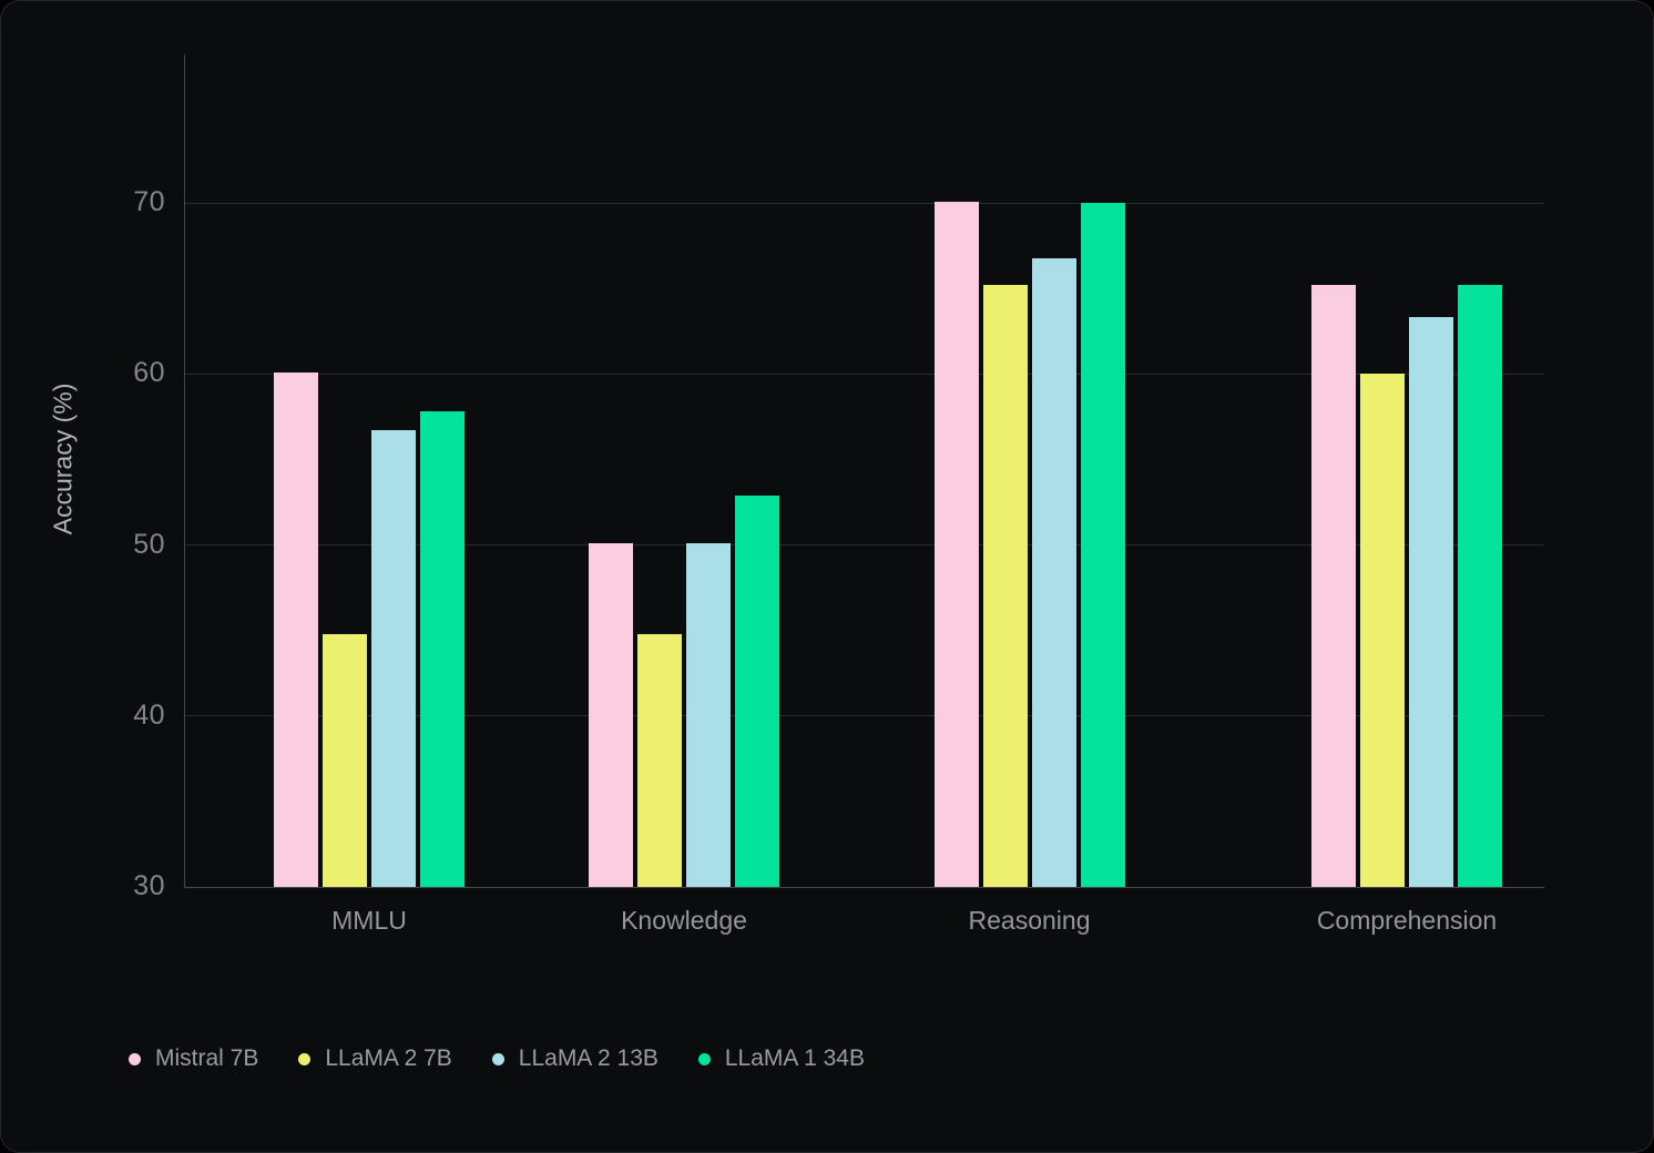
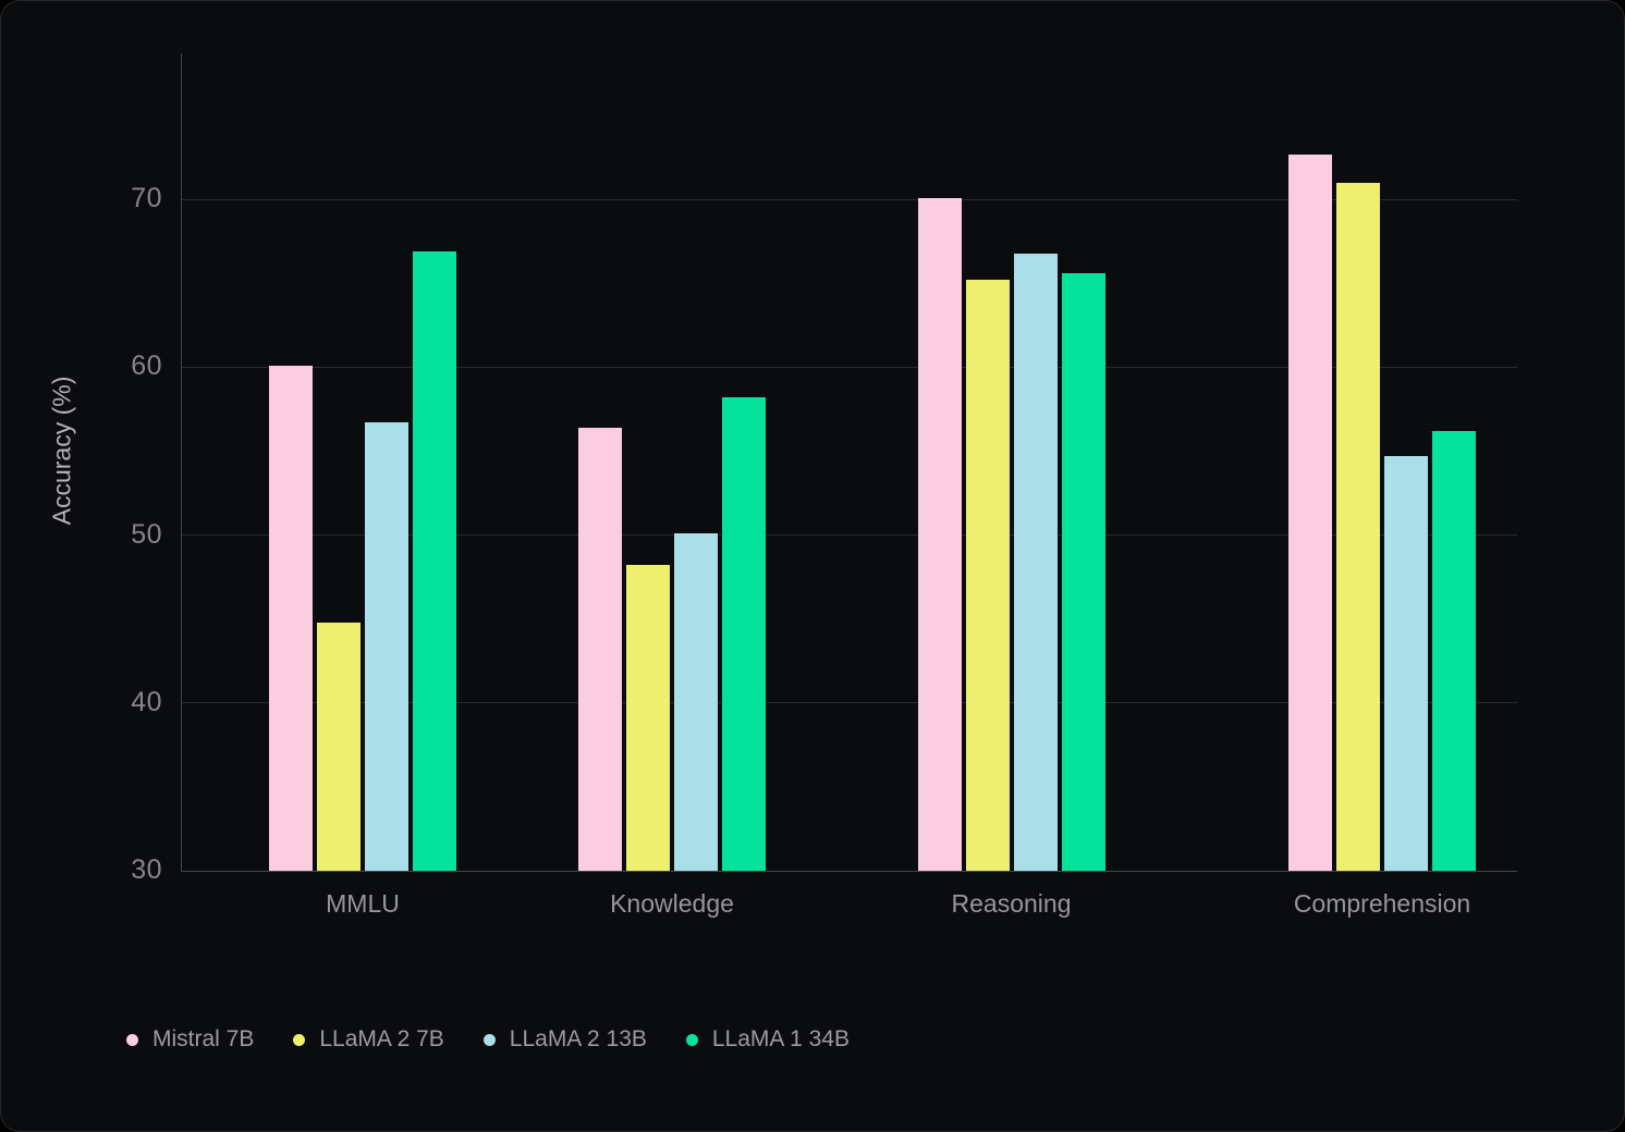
LLaMA 1 34B/MMLU: 57.8 -> 66.9
Mistral 7B/Knowledge: 50.1 -> 56.4
LLaMA 2 7B/Knowledge: 44.8 -> 48.2
LLaMA 1 34B/Knowledge: 52.9 -> 58.2
LLaMA 1 34B/Reasoning: 70.0 -> 65.6
Mistral 7B/Comprehension: 65.2 -> 72.7
LLaMA 2 7B/Comprehension: 60.0 -> 71.0
LLaMA 2 13B/Comprehension: 63.3 -> 54.7
LLaMA 1 34B/Comprehension: 65.2 -> 56.2
